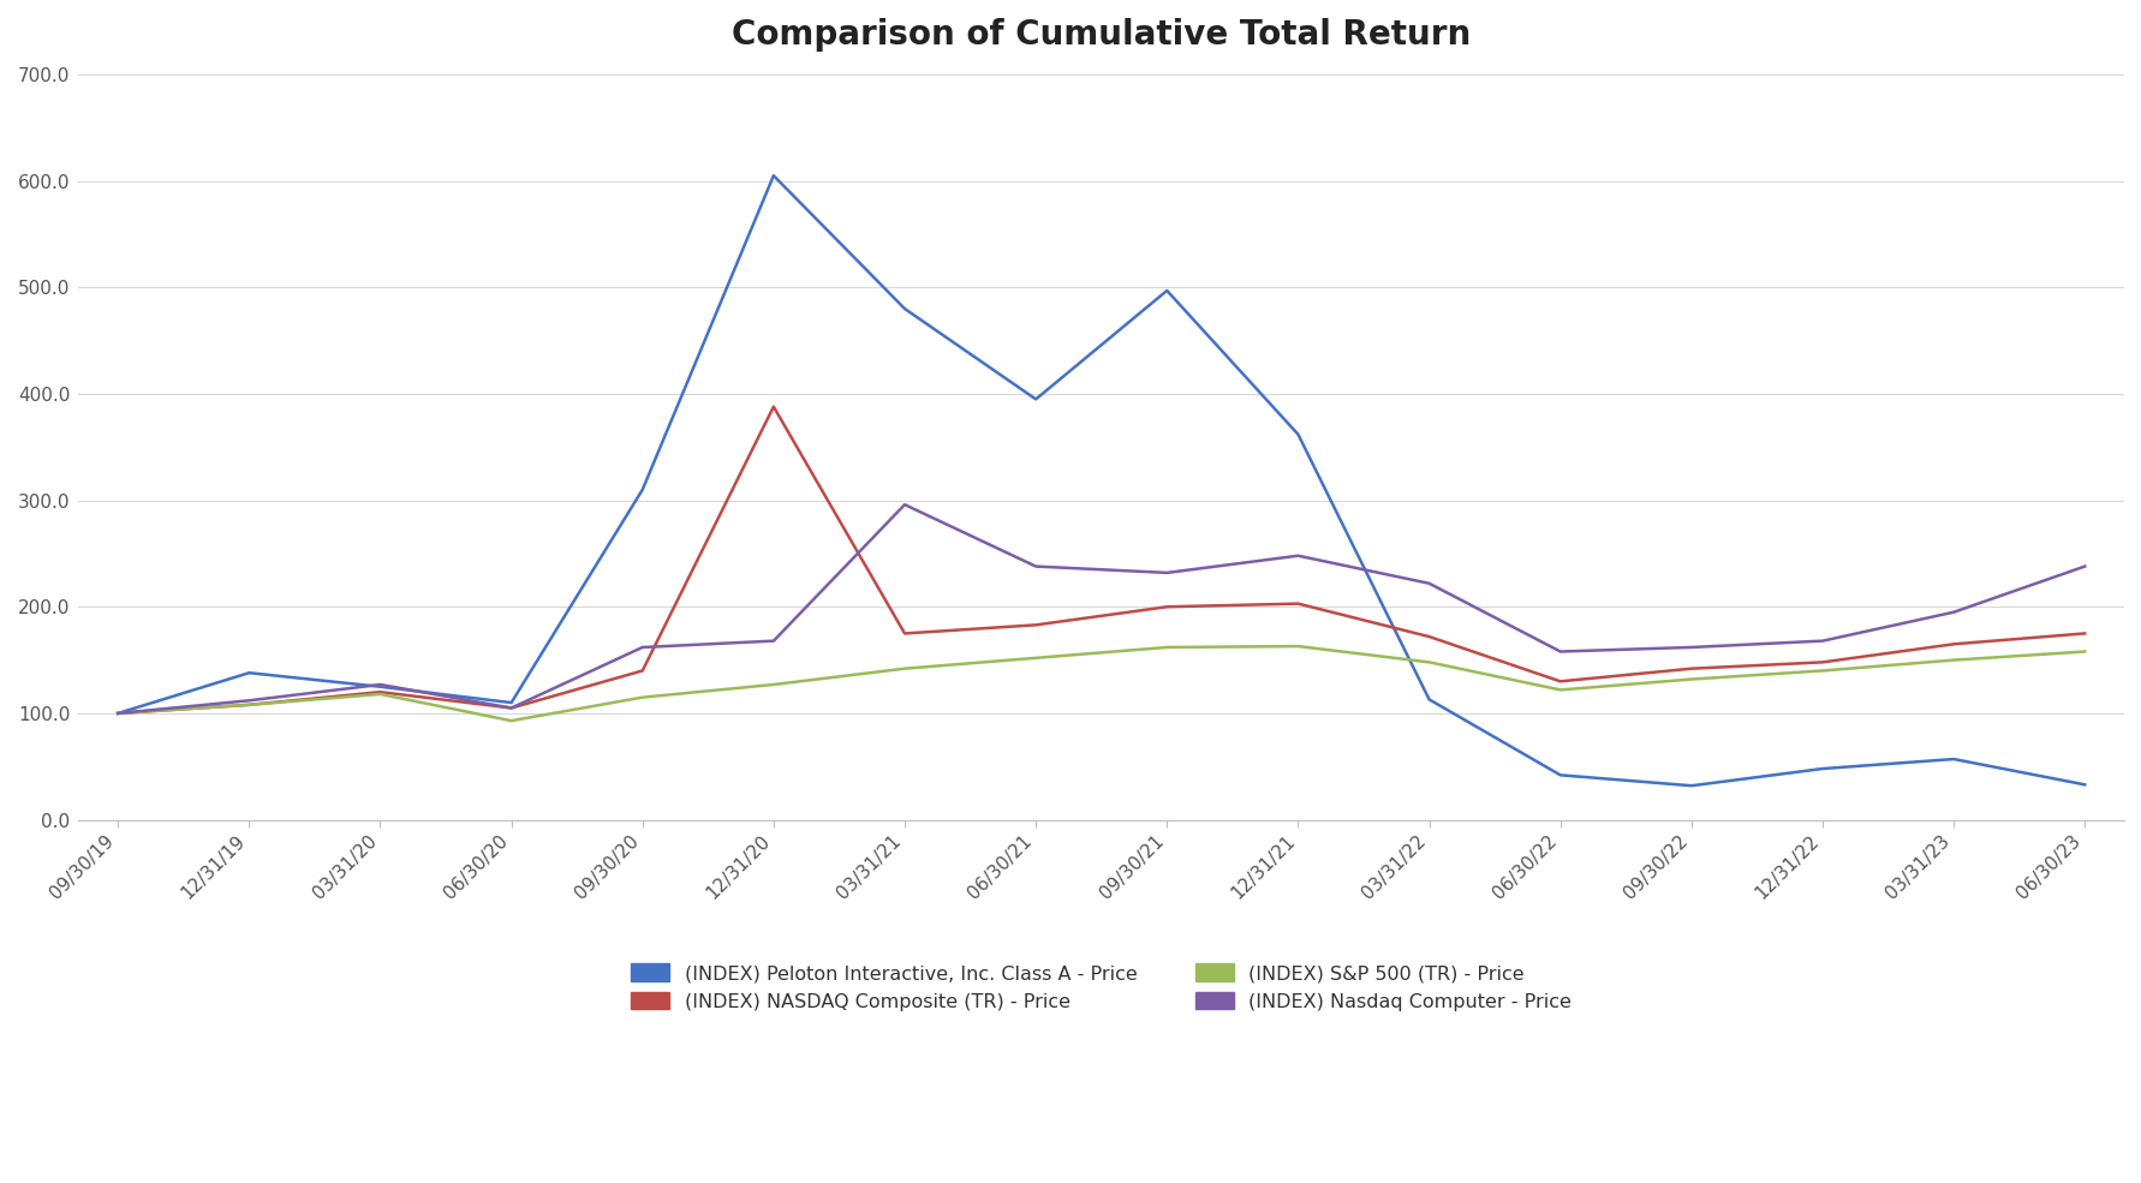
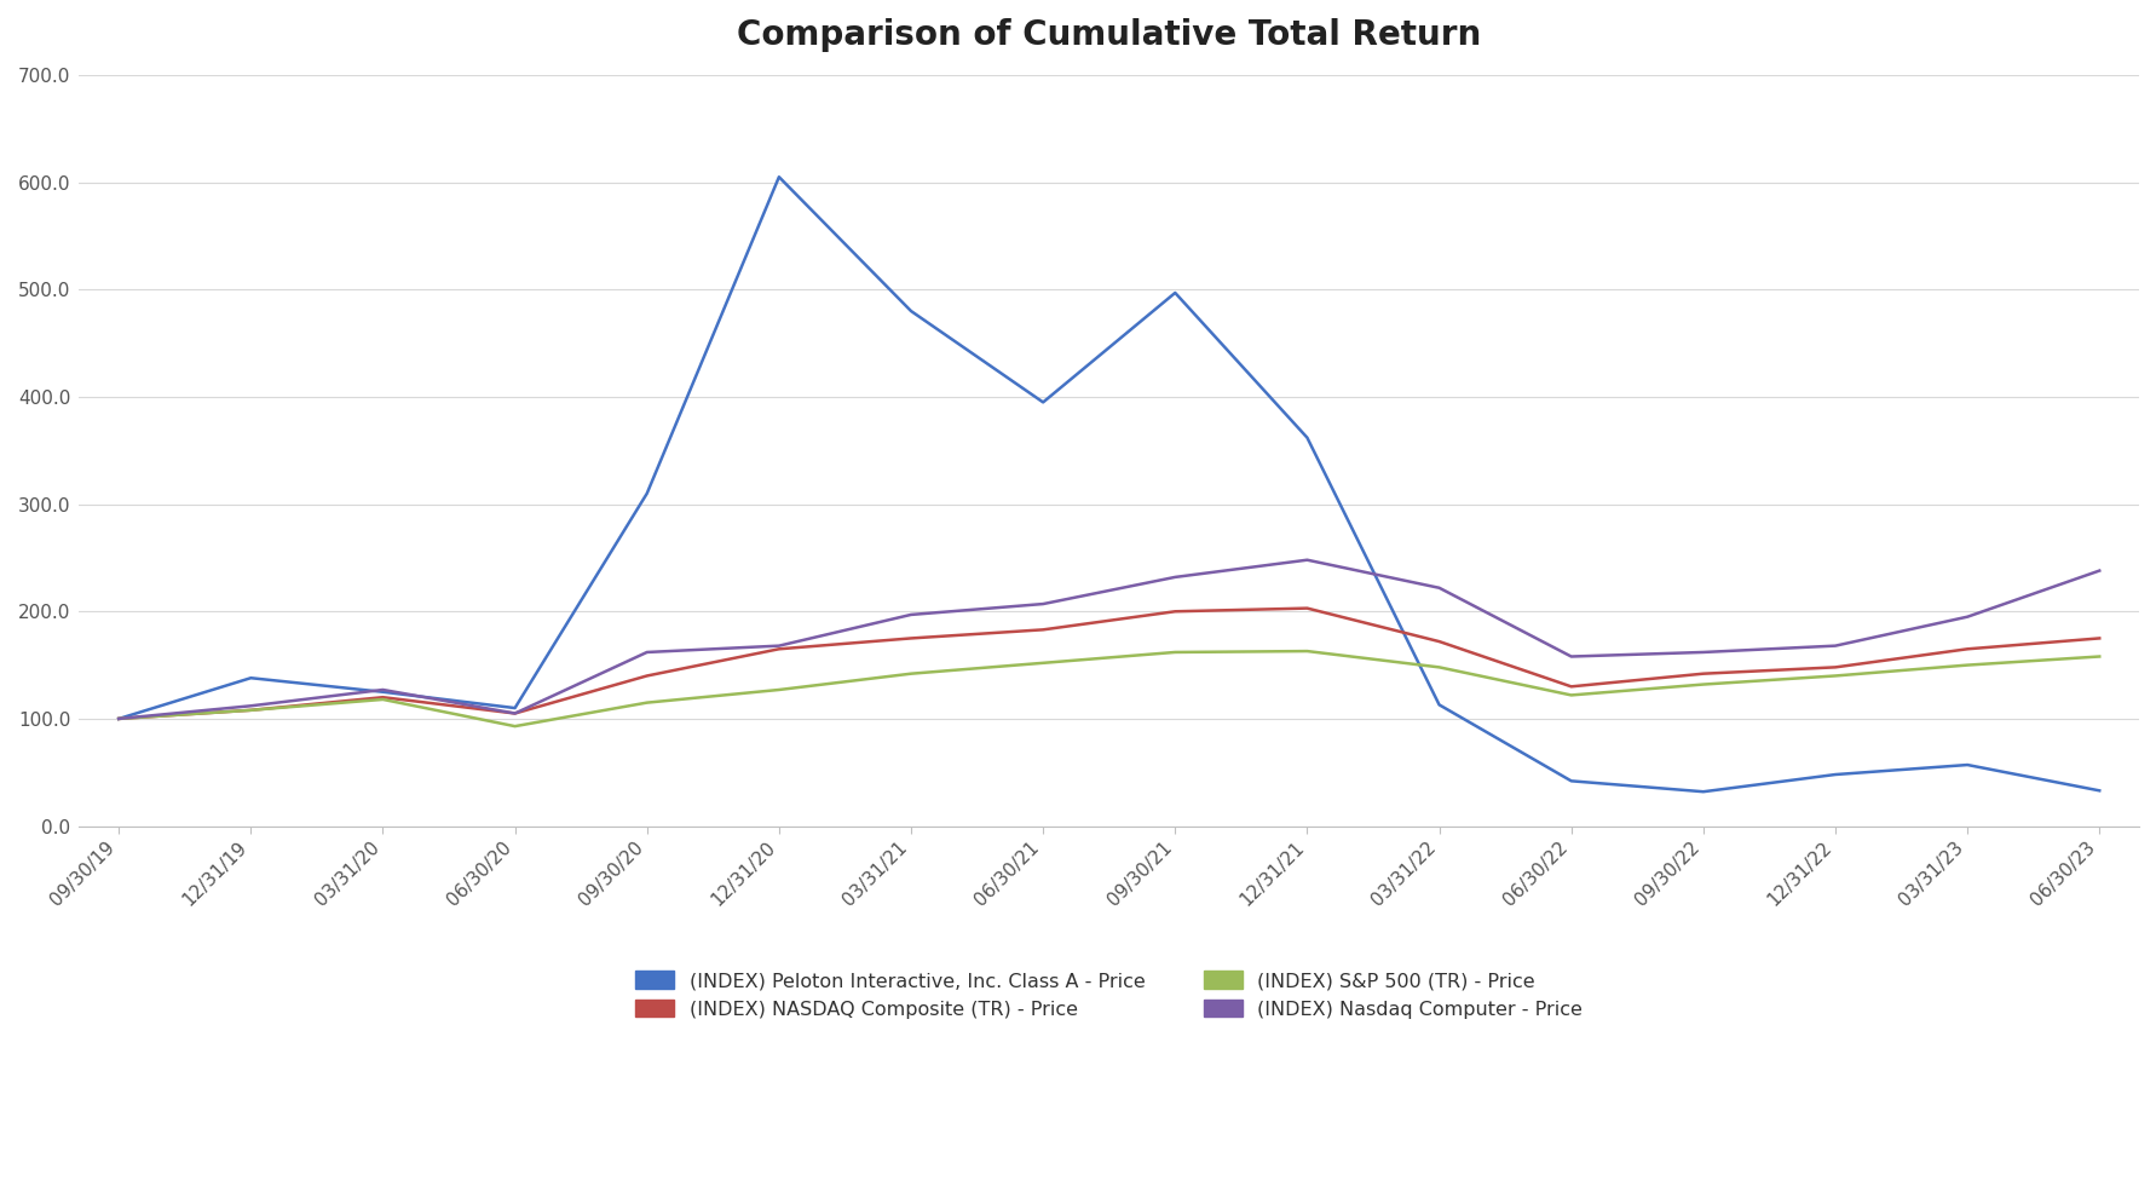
(INDEX) NASDAQ Composite (TR) - Price/12/31/20: 388 -> 165
(INDEX) Nasdaq Computer - Price/03/31/21: 296 -> 197
(INDEX) Nasdaq Computer - Price/06/30/21: 238 -> 207
